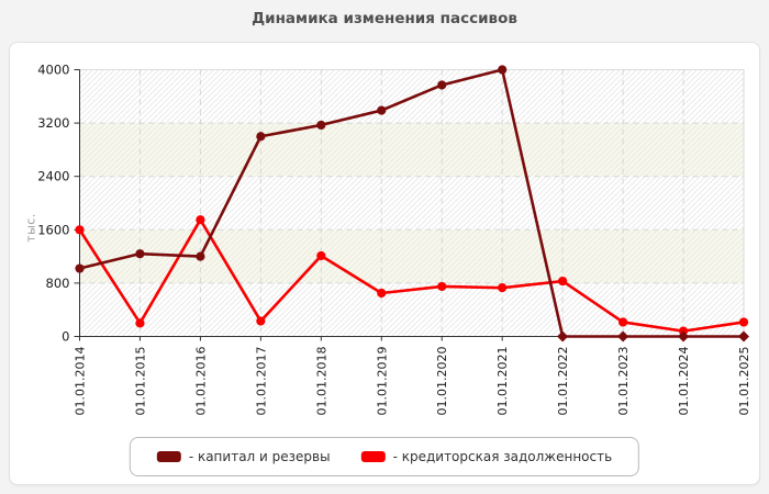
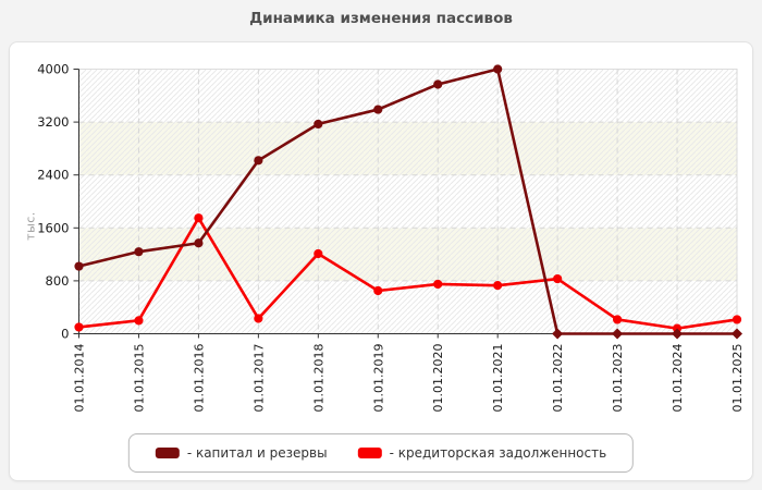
- кредиторская задолженность/01.01.2014: 1600 -> 100
- капитал и резервы/01.01.2016: 1200 -> 1400
- капитал и резервы/01.01.2017: 3000 -> 2600
